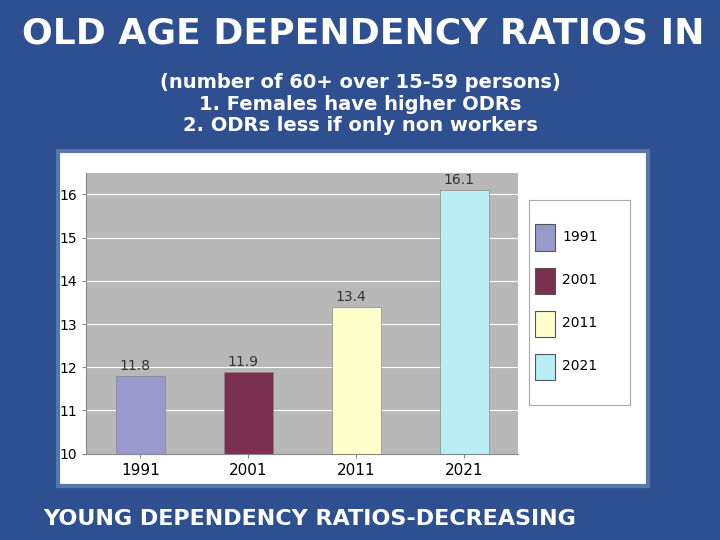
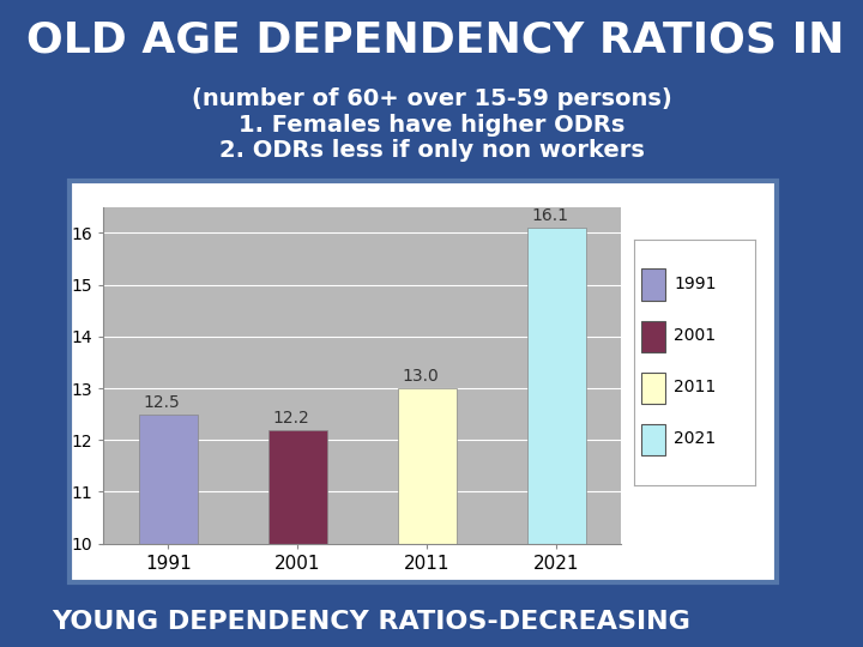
1991: 11.8 -> 12.5
2001: 11.9 -> 12.2
2011: 13.4 -> 13.0
